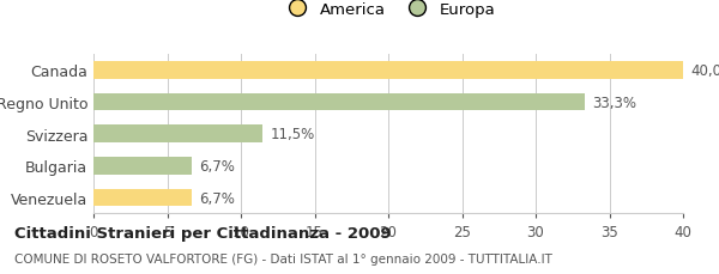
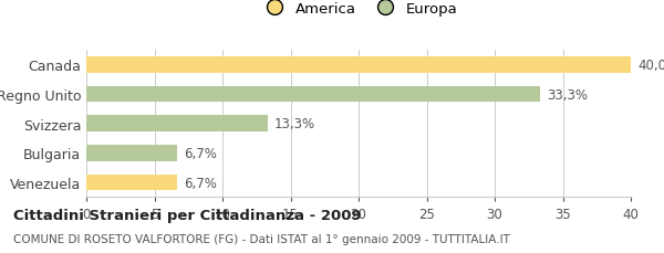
Svizzera: 11,5% -> 13,3%
